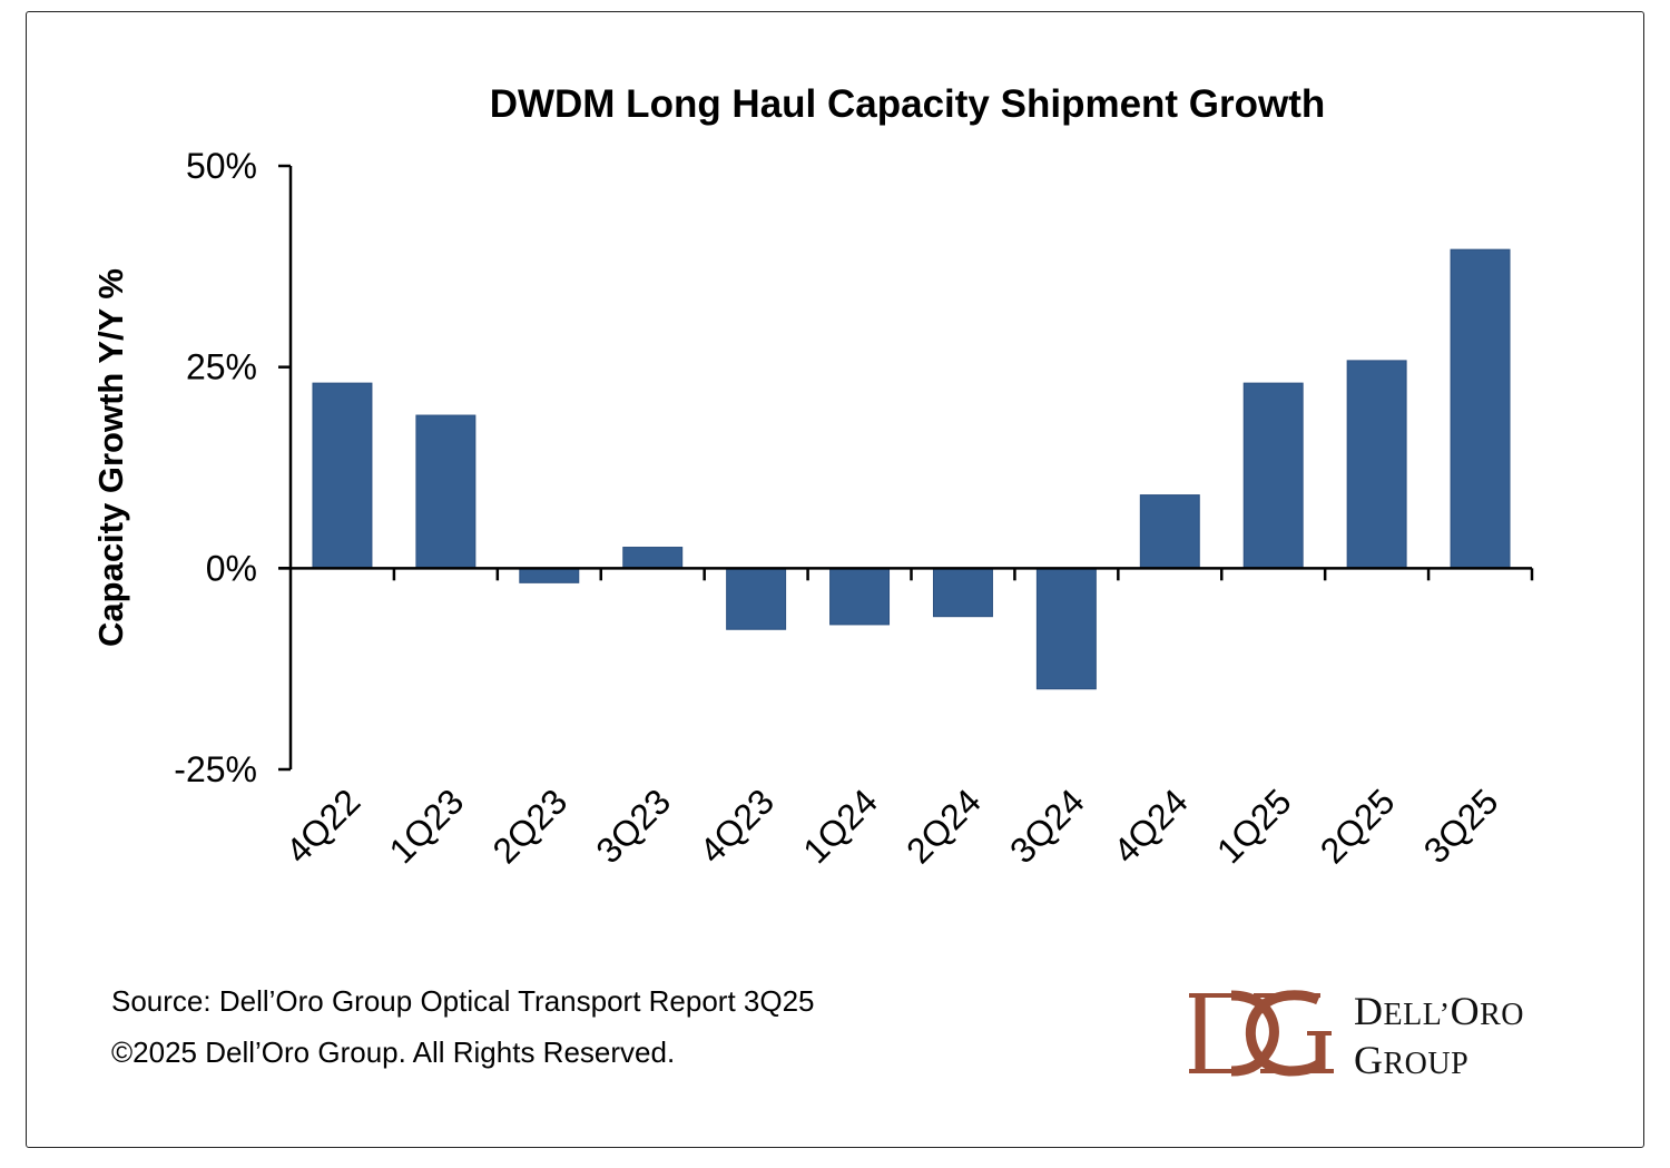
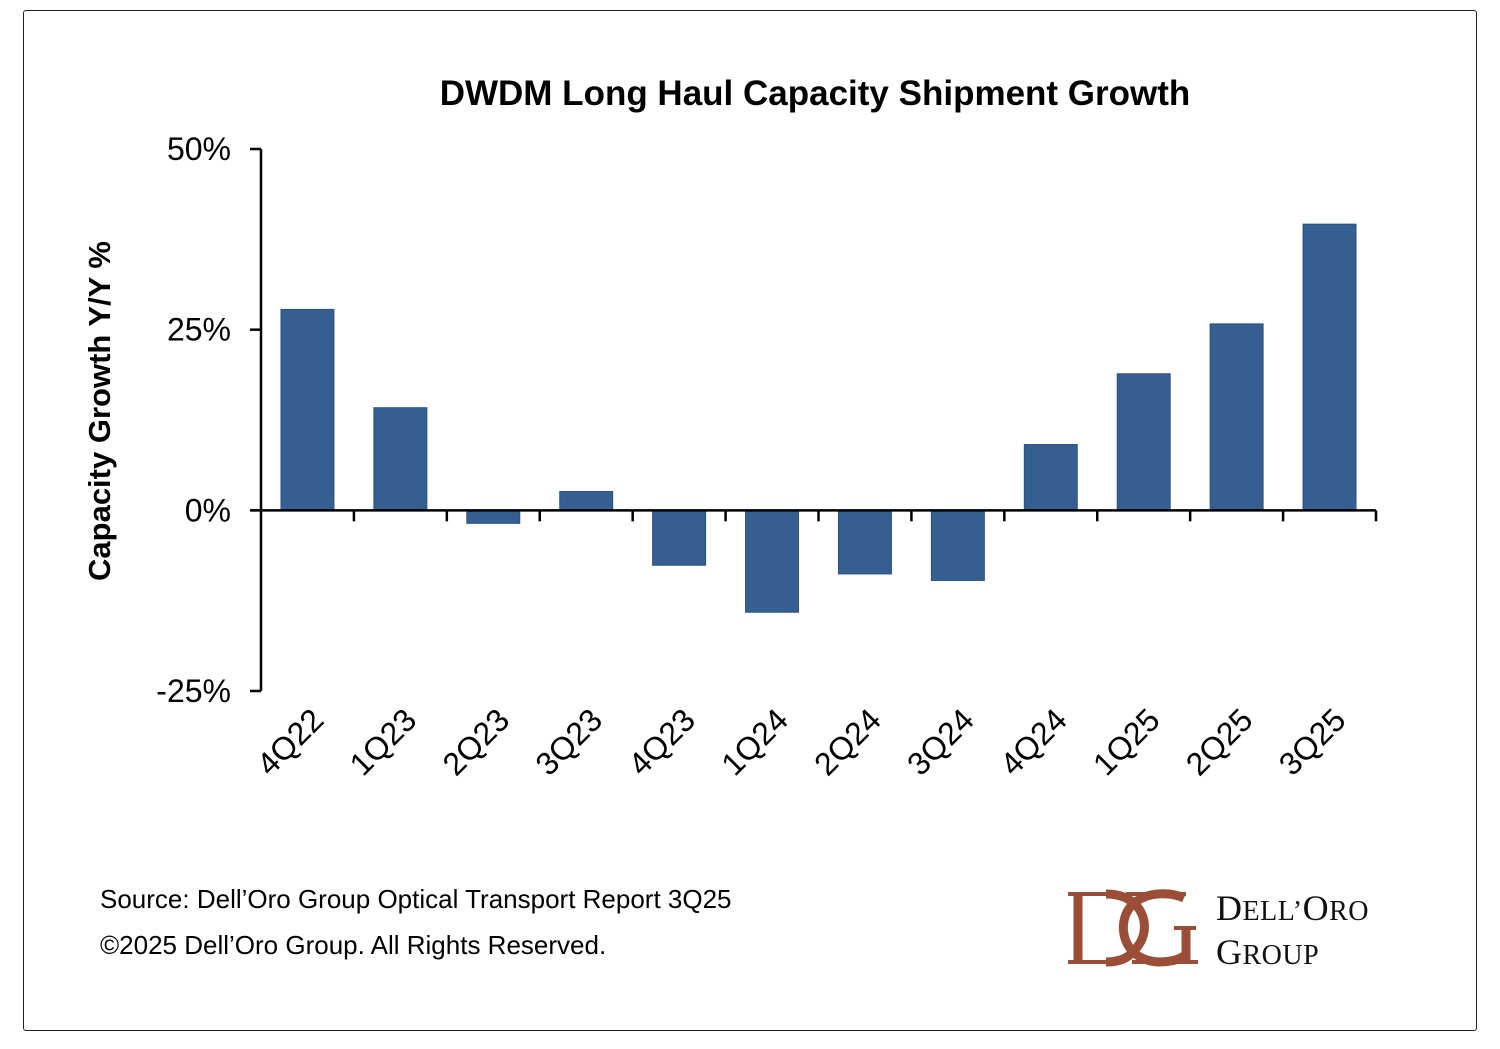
4Q22: 23% -> 28%
1Q23: 19% -> 14%
1Q24: -7% -> -14%
2Q24: -6% -> -9%
3Q24: -15% -> -10%
1Q25: 23% -> 19%
